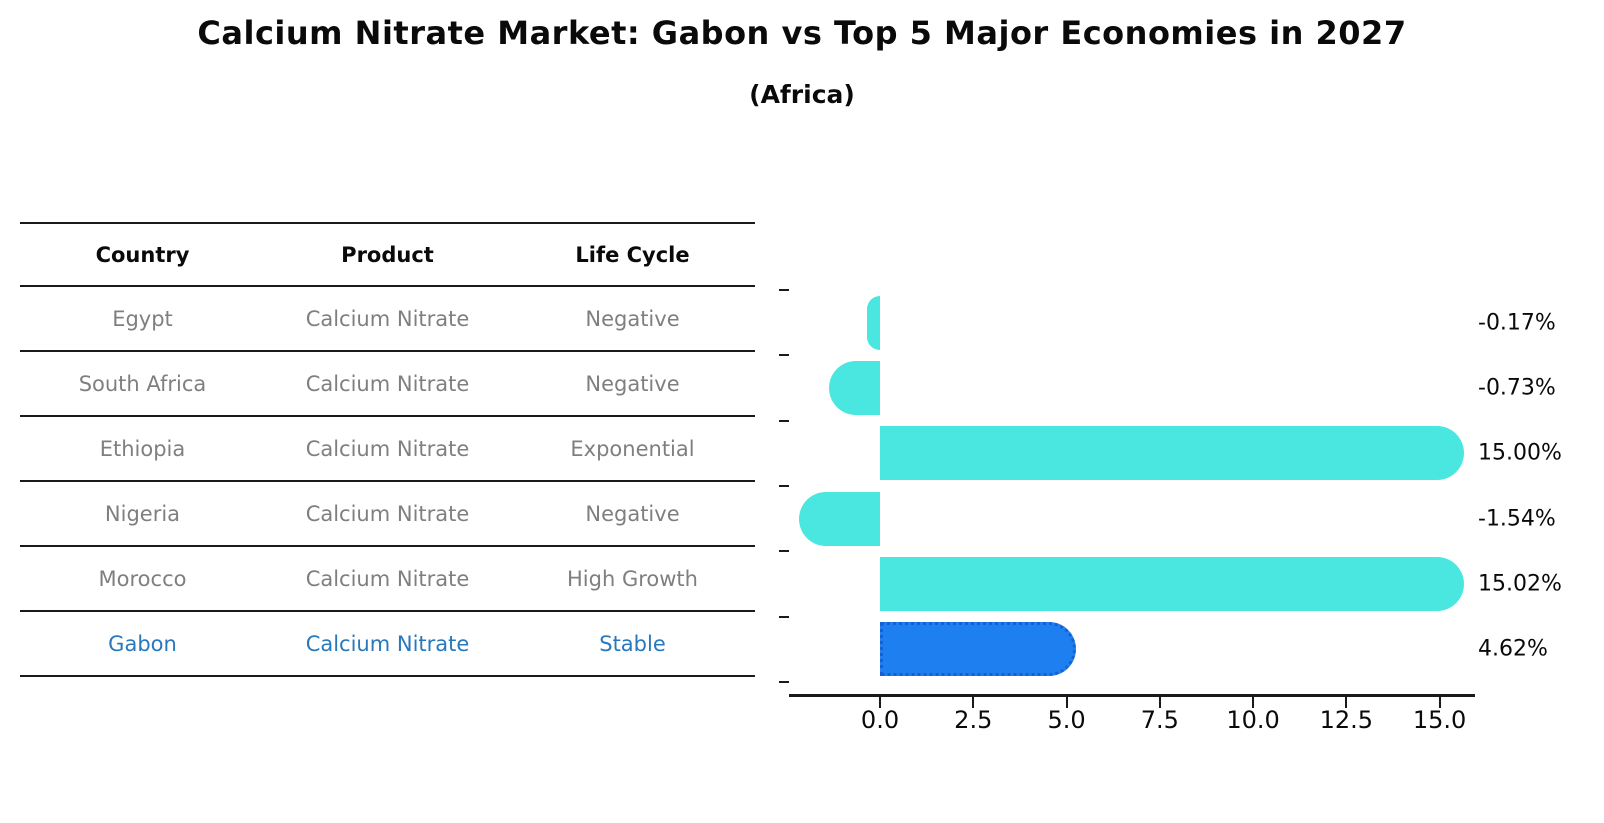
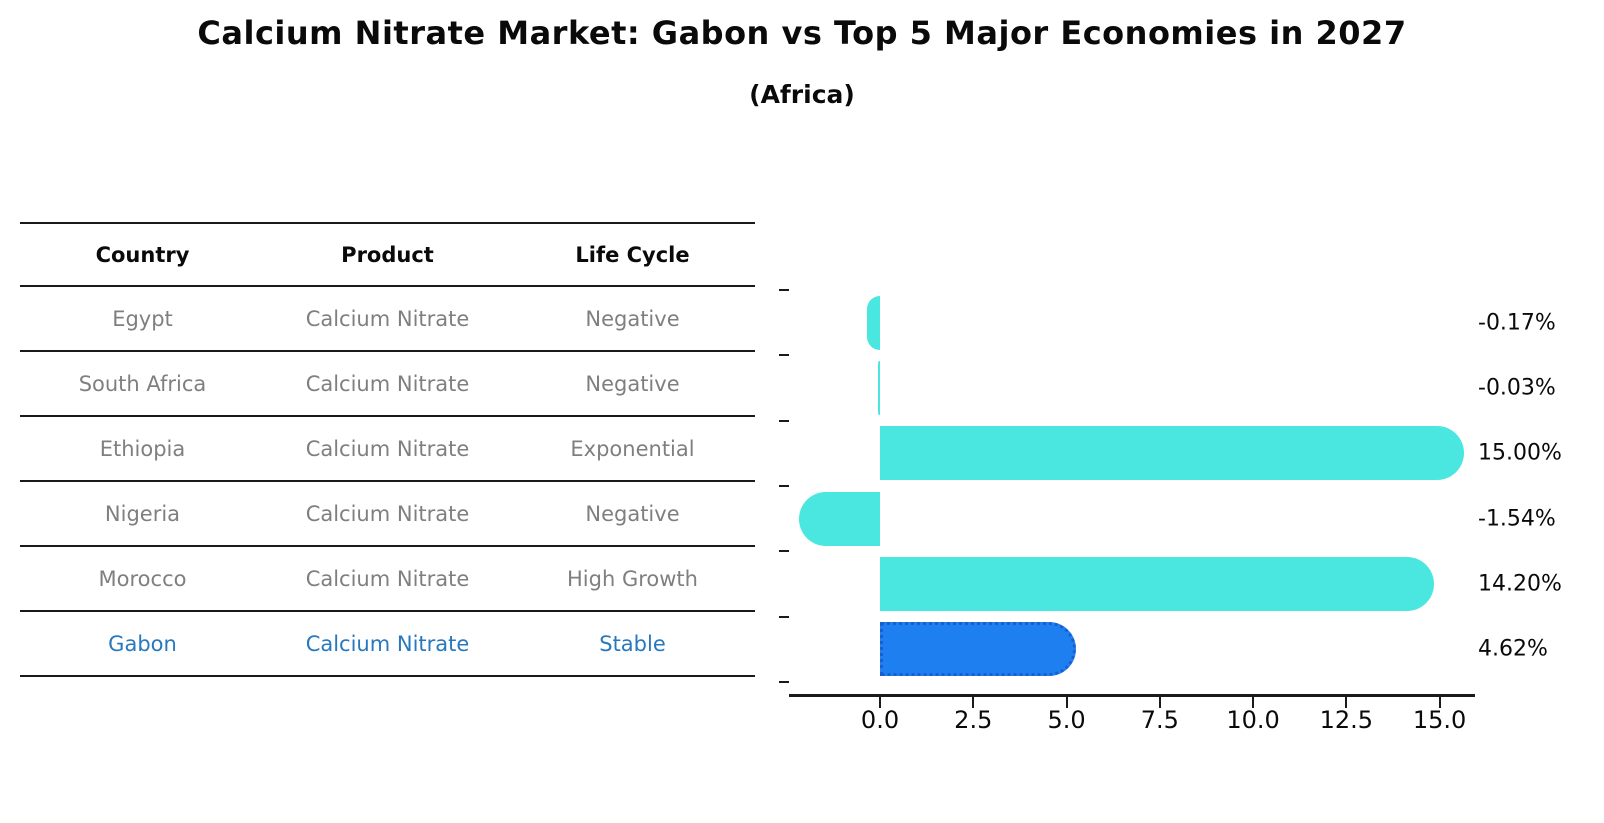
South Africa: -0.73% -> -0.03%
Morocco: 15.02% -> 14.20%
